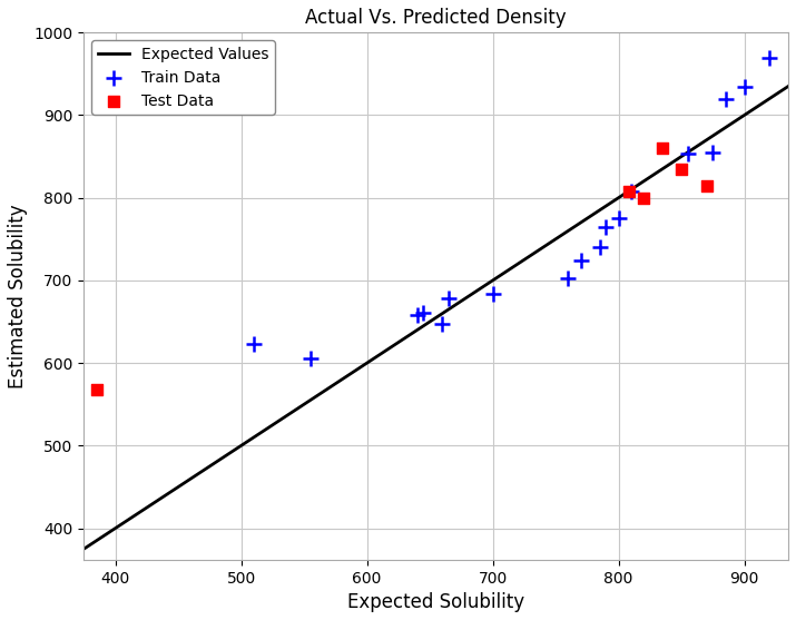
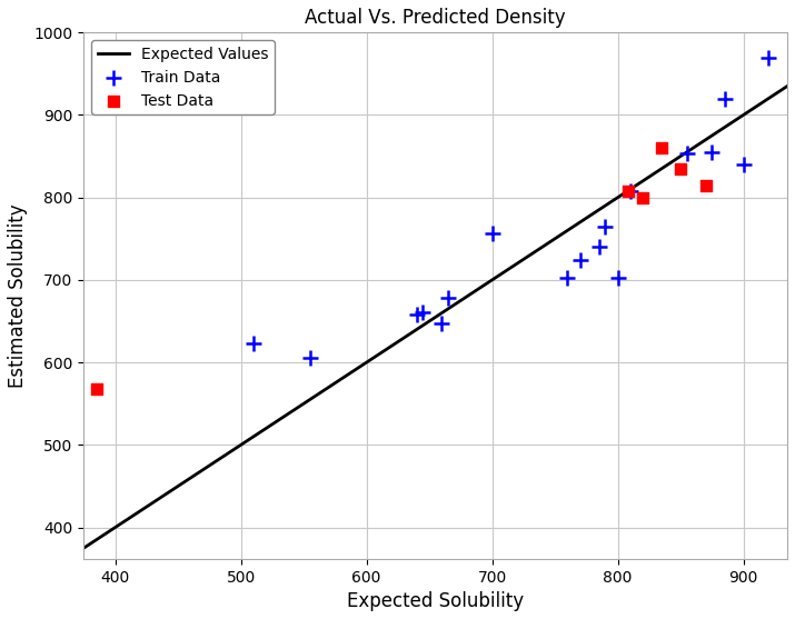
Train Data/700: 684 -> 756
Train Data/800: 775 -> 702
Train Data/900: 935 -> 840
